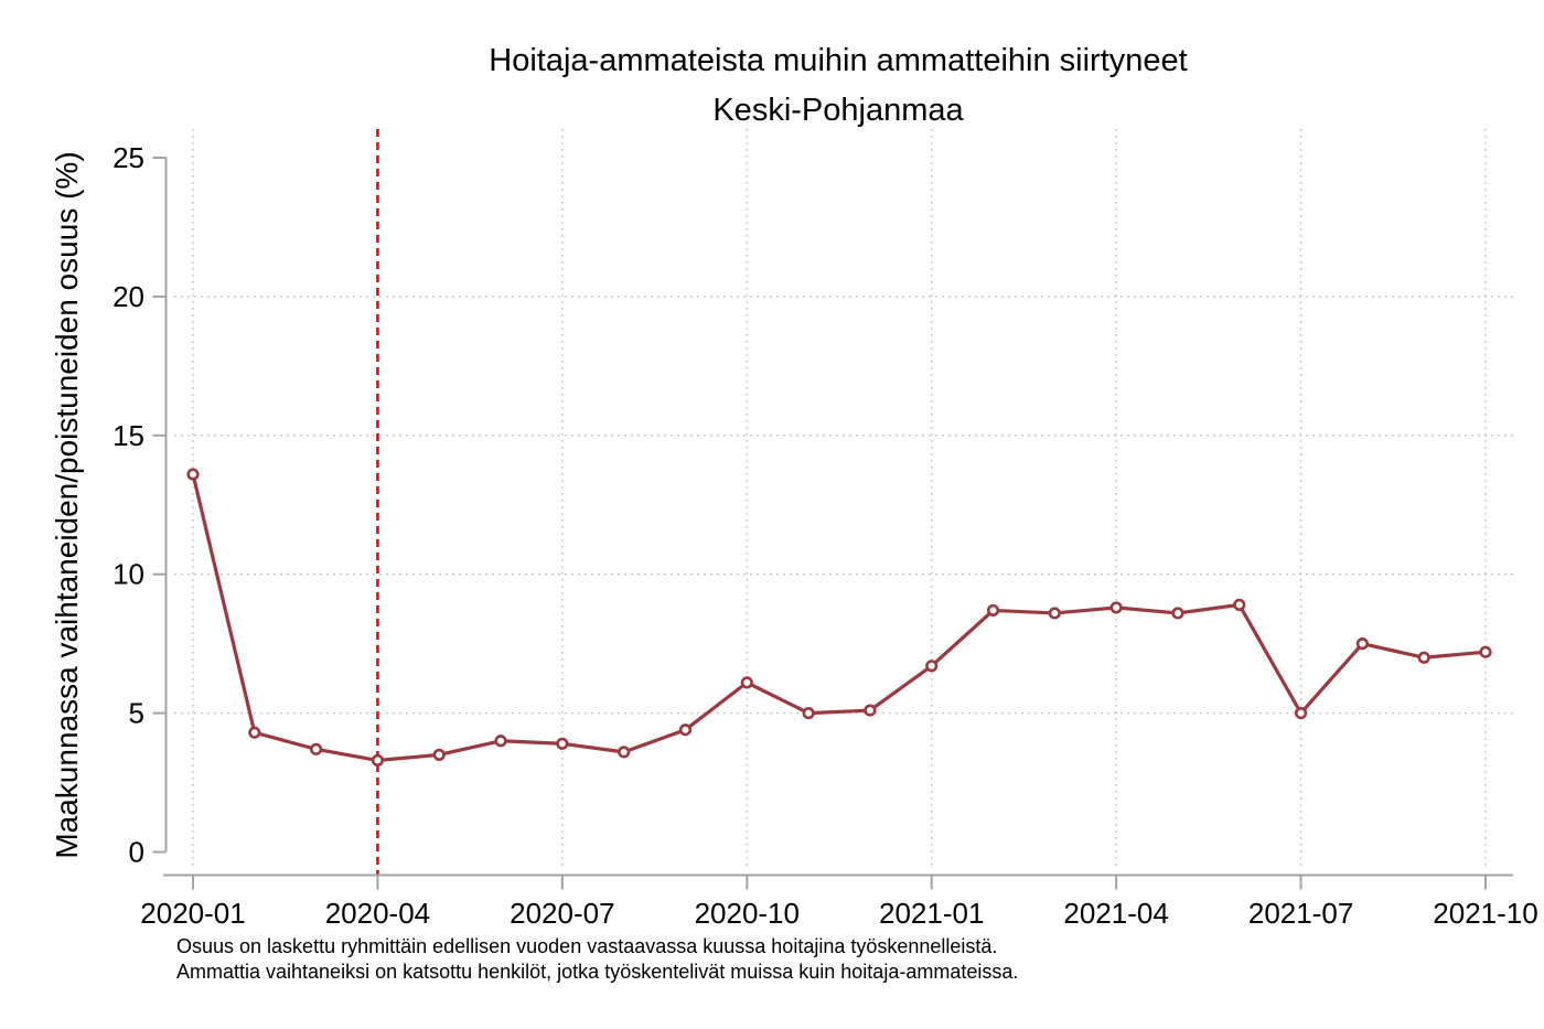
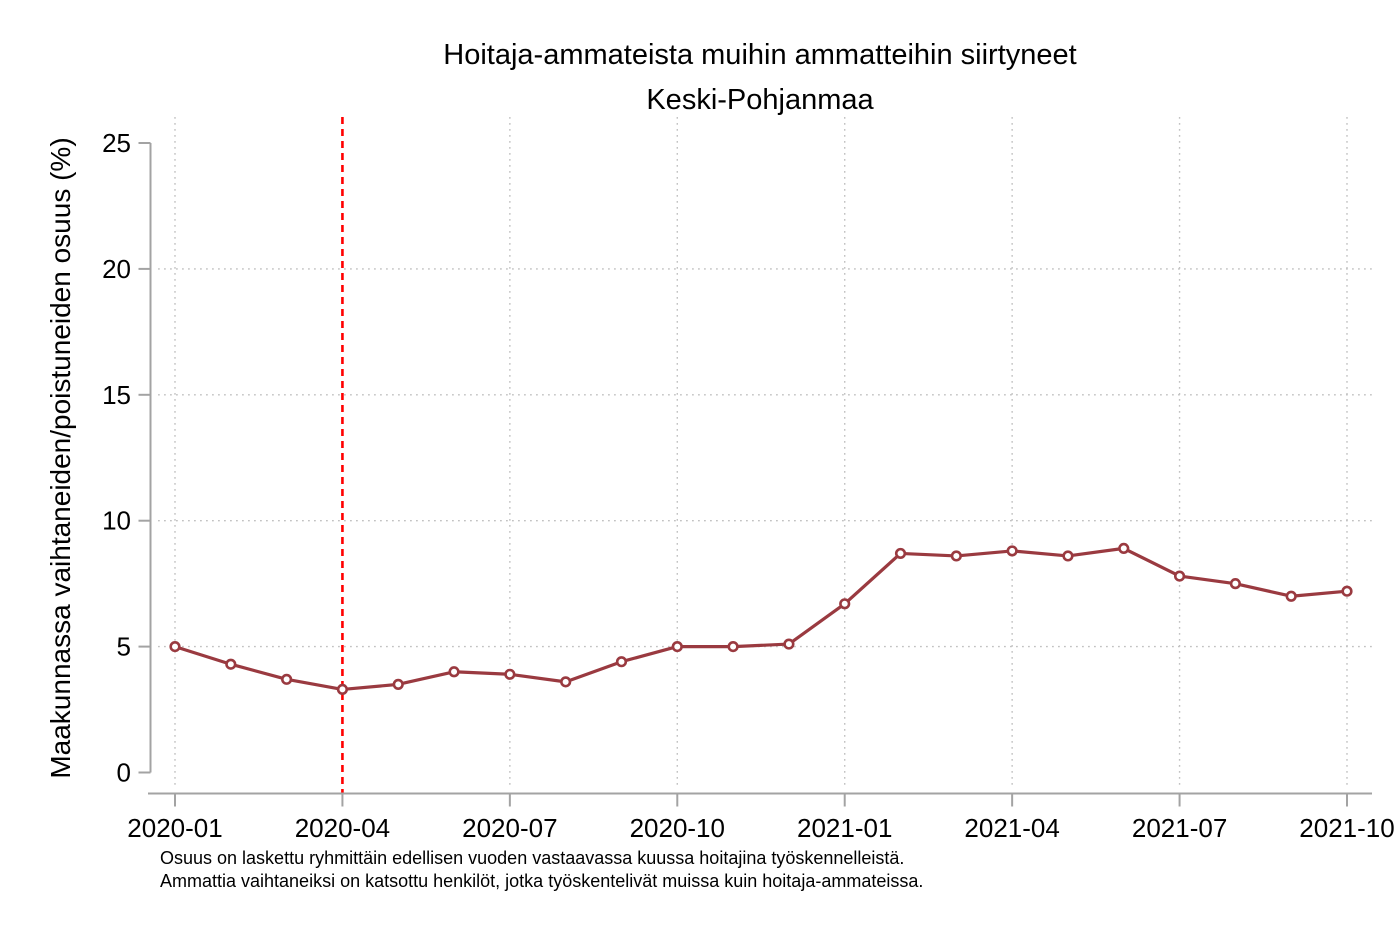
2020-01: 13.6 -> 5.0
2020-10: 6.1 -> 5.0
2021-07: 5.0 -> 7.8
